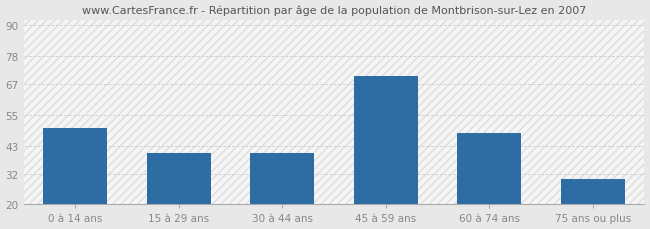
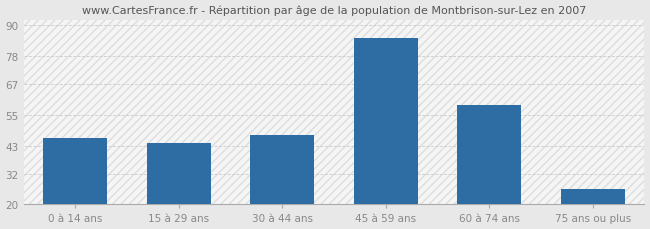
0 à 14 ans: 50 -> 46
15 à 29 ans: 40 -> 44
30 à 44 ans: 40 -> 47
45 à 59 ans: 70 -> 85
60 à 74 ans: 48 -> 59
75 ans ou plus: 30 -> 26
